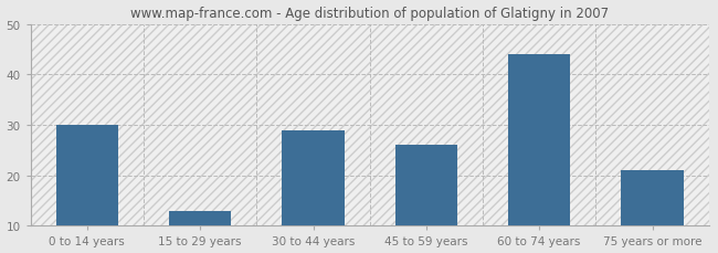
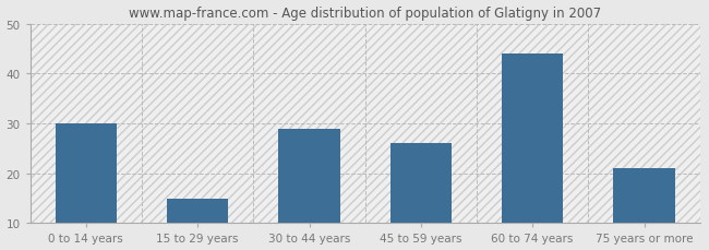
15 to 29 years: 13 -> 15
